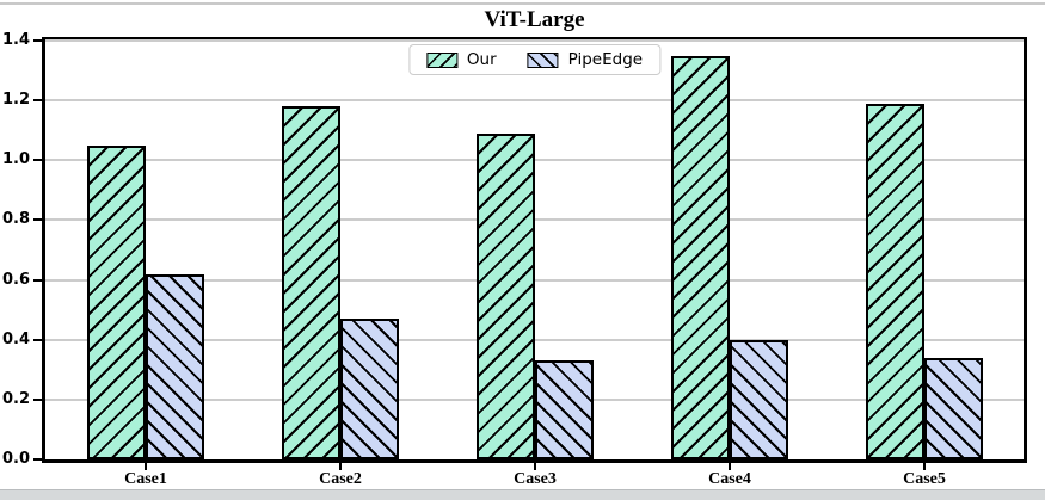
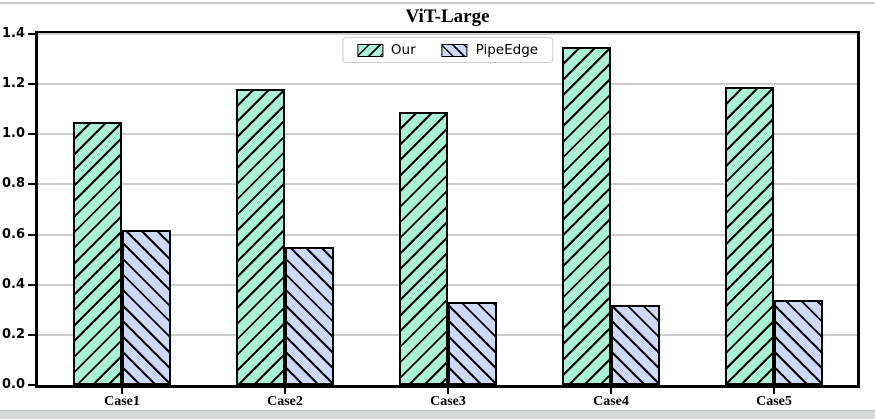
PipeEdge/Case2: 0.47 -> 0.55
PipeEdge/Case4: 0.40 -> 0.32
